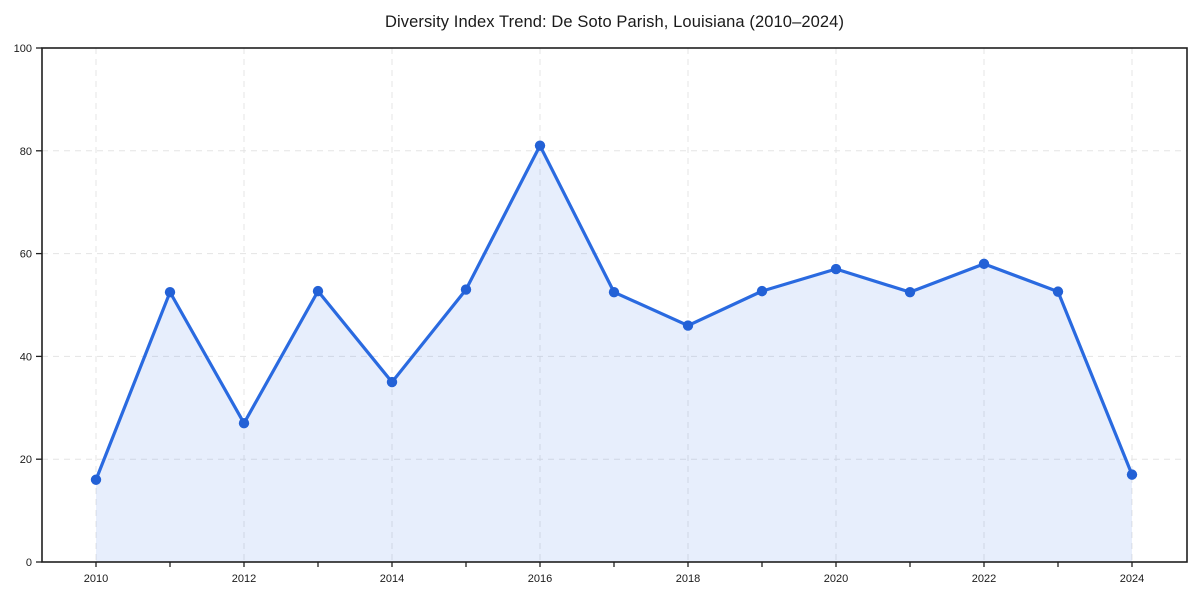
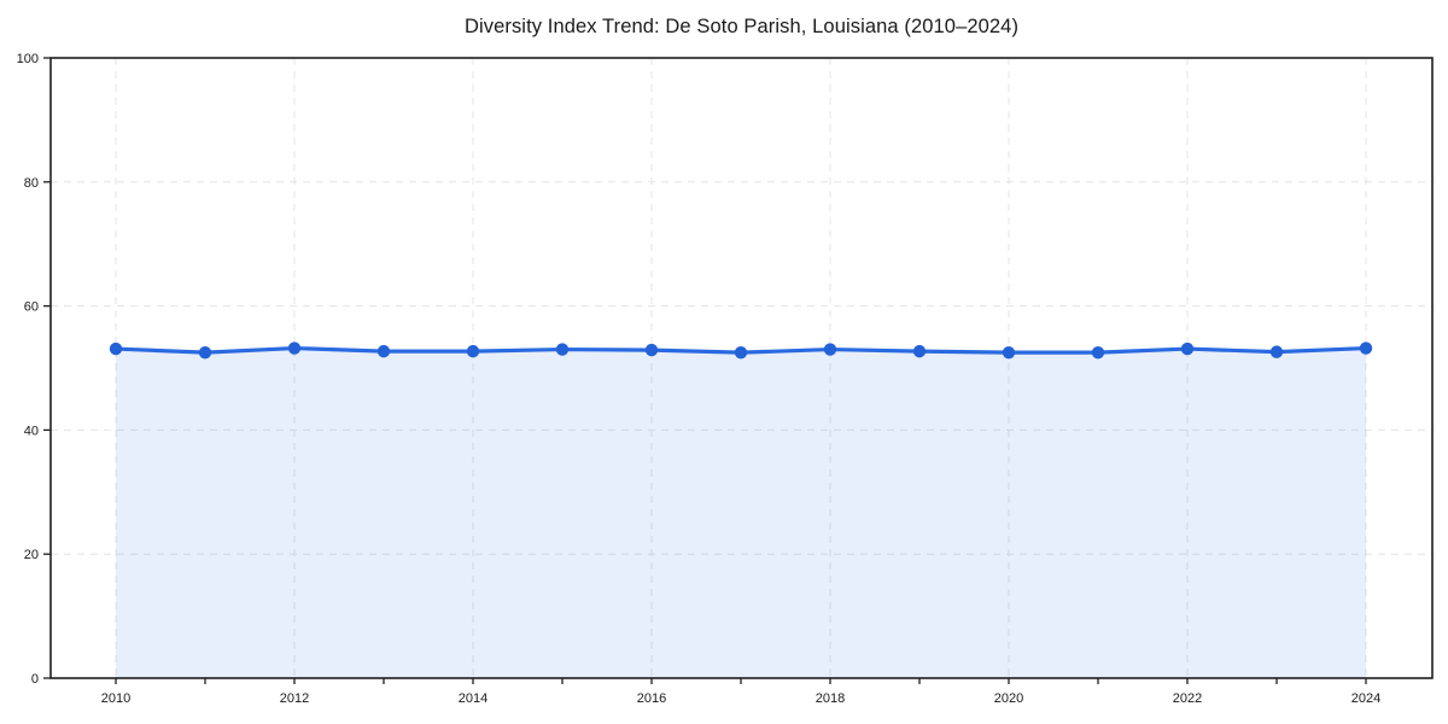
2010: 16 -> 53
2012: 27 -> 53
2014: 35 -> 53
2016: 81 -> 53
2018: 46 -> 53
2020: 57 -> 52
2022: 58 -> 53
2024: 17 -> 53
